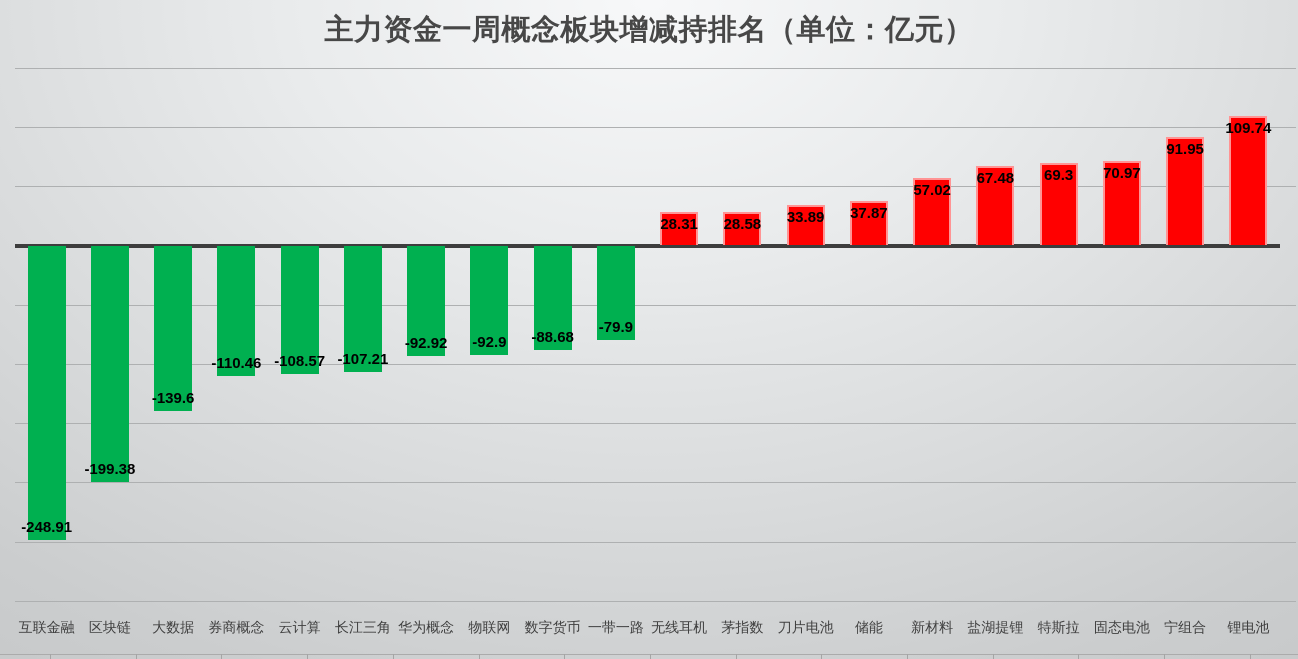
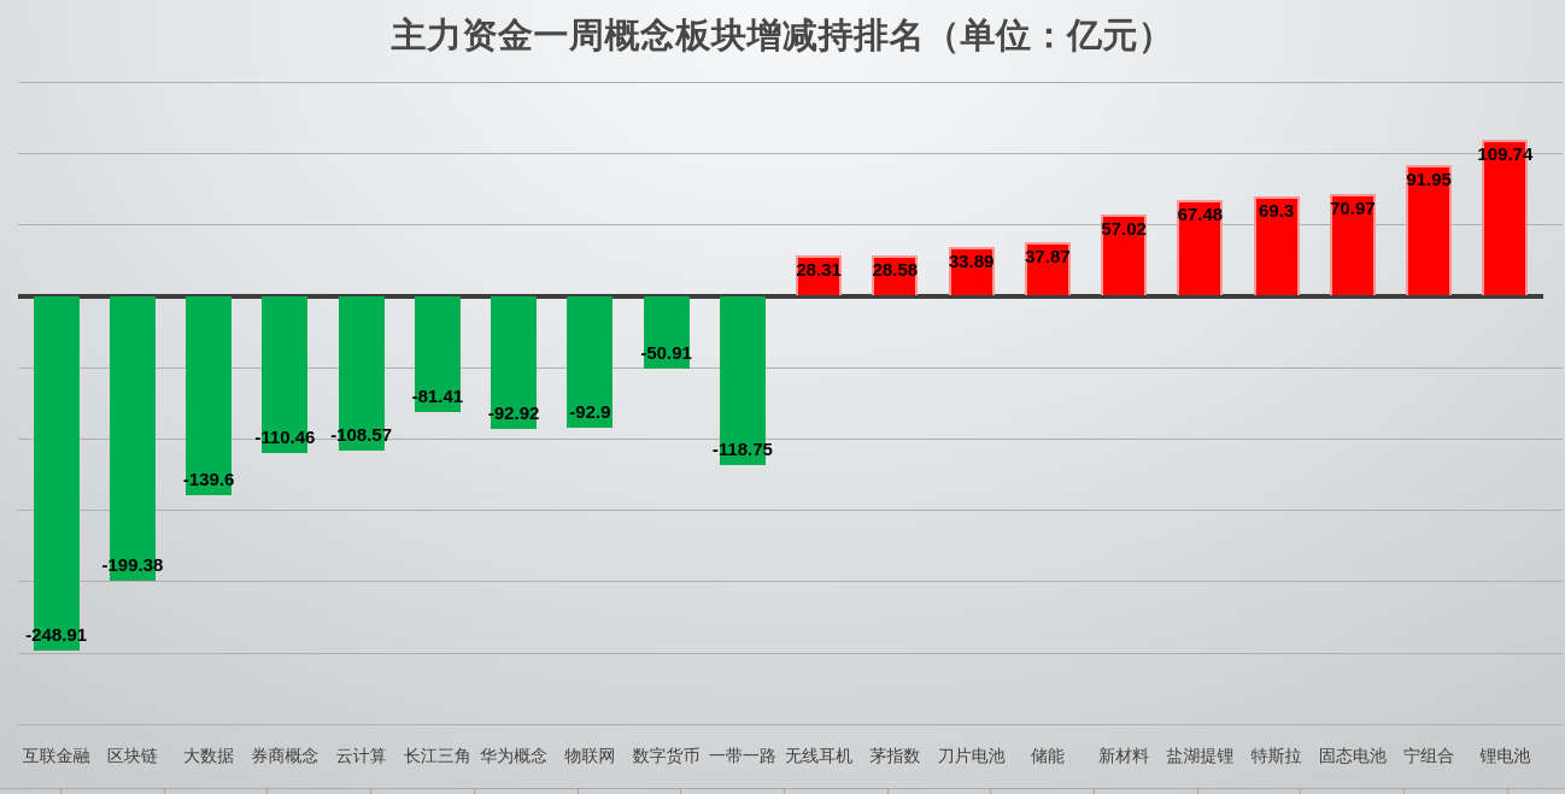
长江三角: -107.21 -> -81.41
数字货币: -88.68 -> -50.91
一带一路: -79.9 -> -118.75
